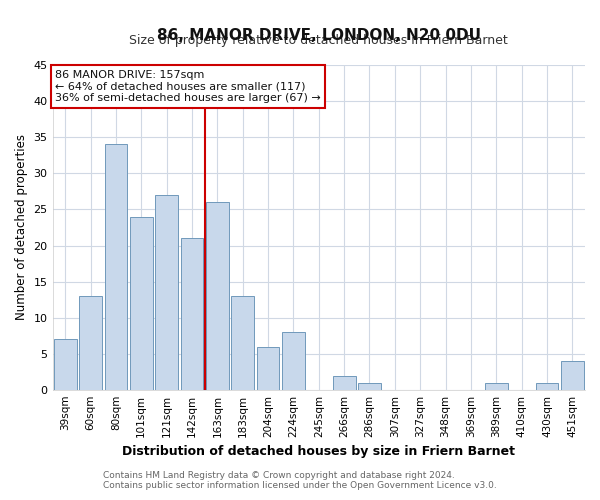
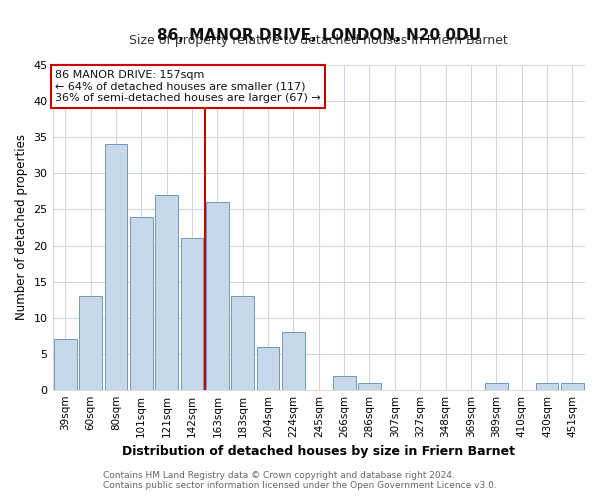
451sqm: 4 -> 1
